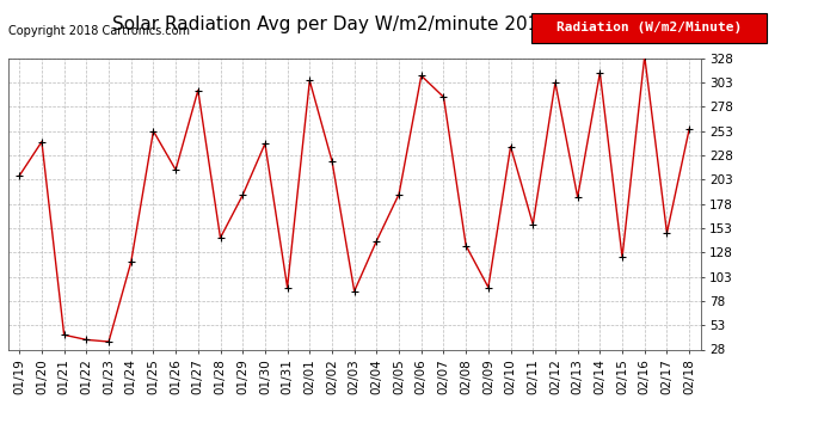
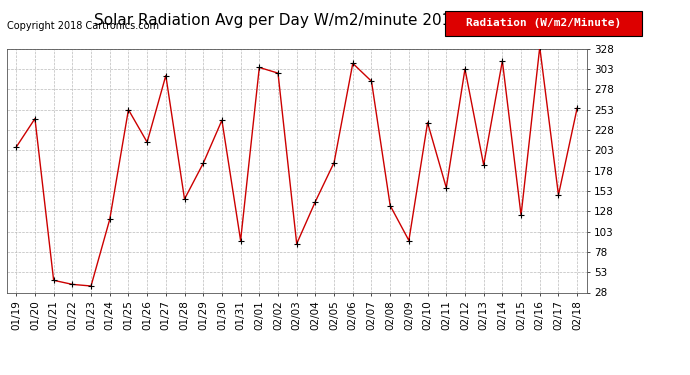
02/02: 222 -> 298
